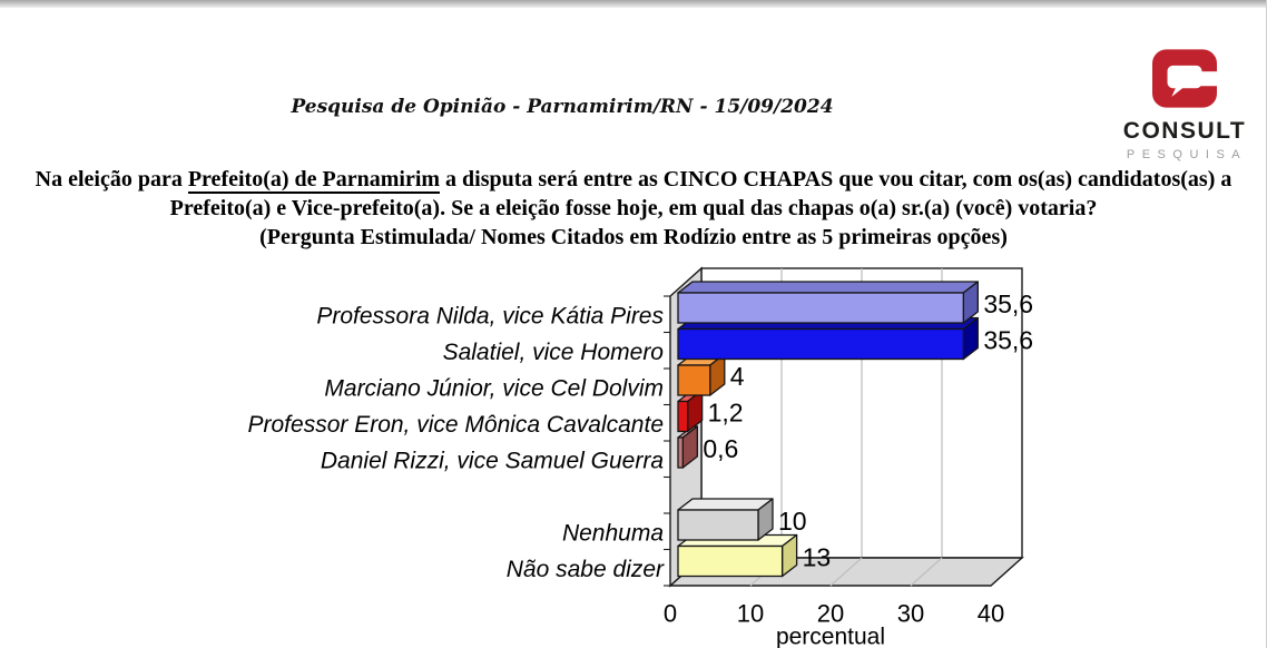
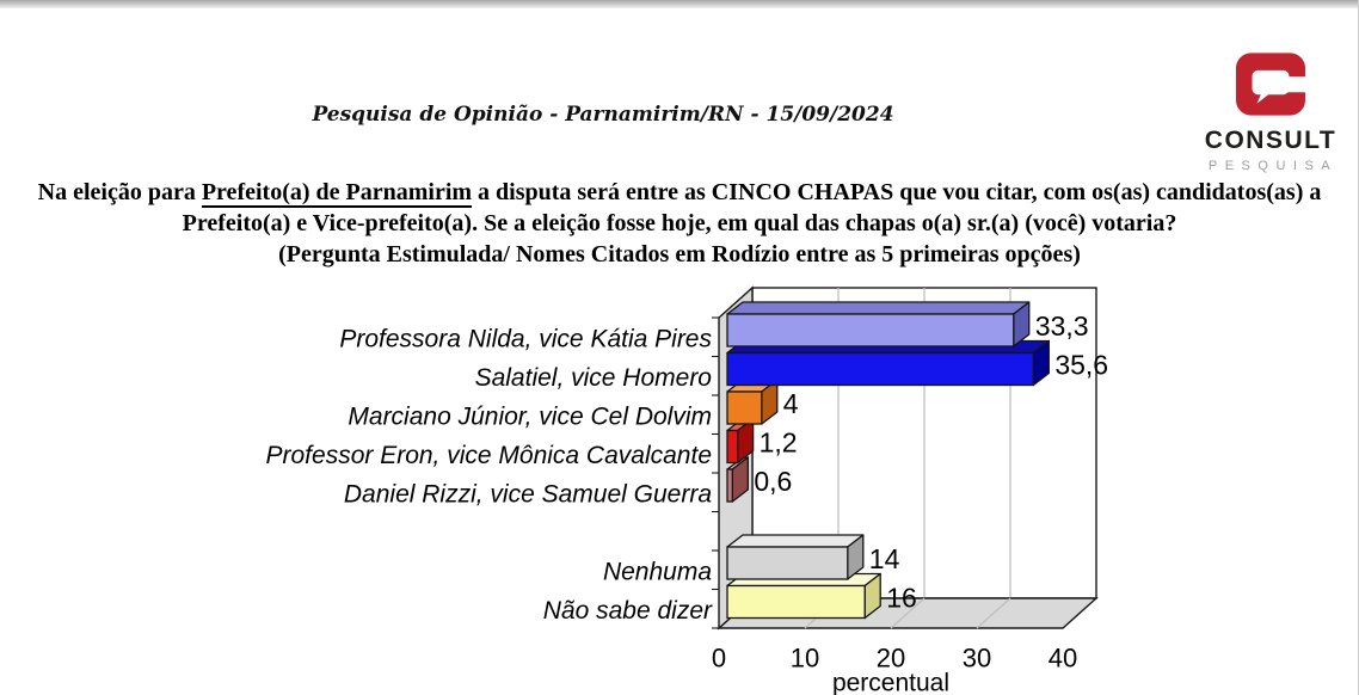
Professora Nilda, vice Kátia Pires: 35,6 -> 33,3
Nenhuma: 10 -> 14
Não sabe dizer: 13 -> 16
